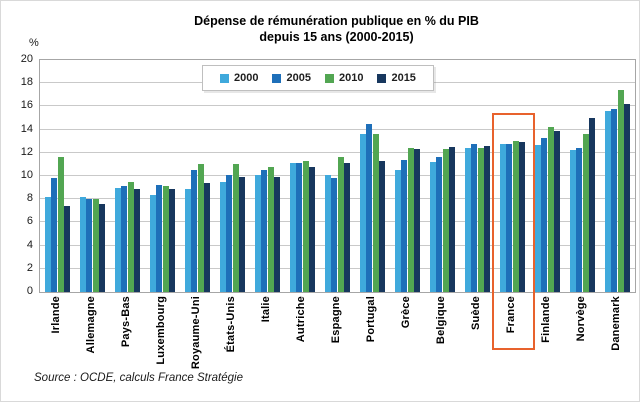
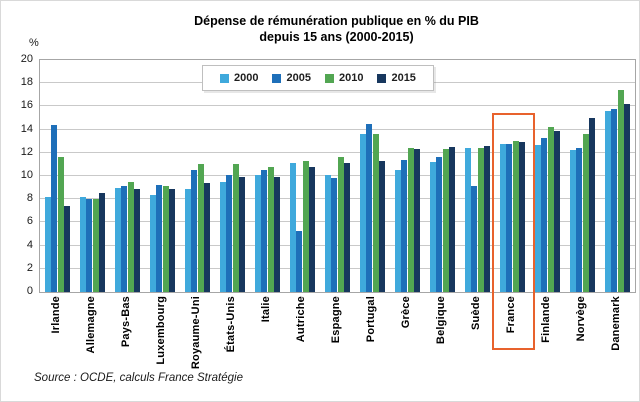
2005/Irlande: 9.8 -> 14.4
2015/Allemagne: 7.6 -> 8.5
2005/Autriche: 11.1 -> 5.3
2005/Suède: 12.8 -> 9.1
